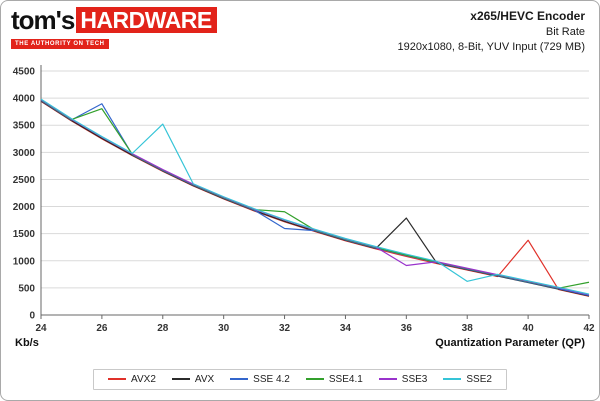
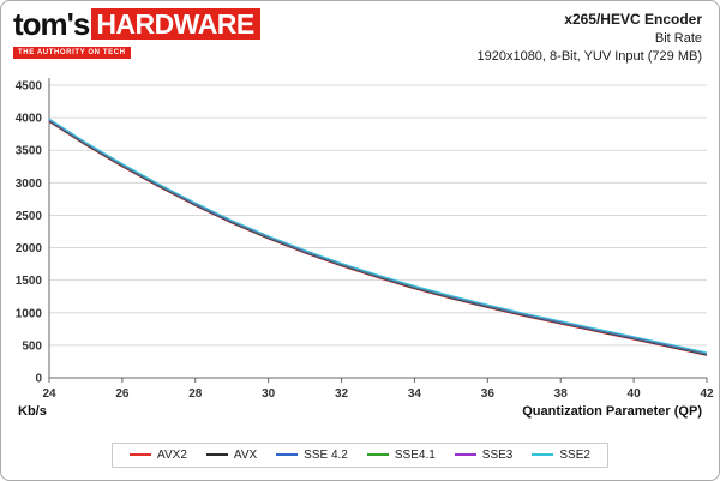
SSE 4.2/26: 3900 -> 3300
SSE4.1/26: 3800 -> 3300
SSE2/28: 3500 -> 2700
SSE 4.2/32: 1600 -> 1700
SSE4.1/32: 1900 -> 1700
AVX/36: 1800 -> 1100
SSE3/36: 900 -> 1100
SSE2/38: 600 -> 800
AVX2/40: 1400 -> 600
SSE4.1/42: 600 -> 400
